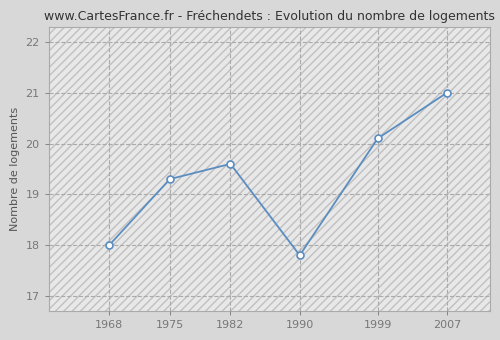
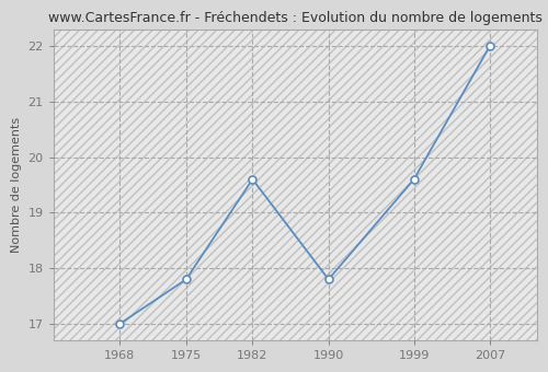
1968: 18.0 -> 17.0
1975: 19.3 -> 17.8
1999: 20.1 -> 19.6
2007: 21.0 -> 22.0
